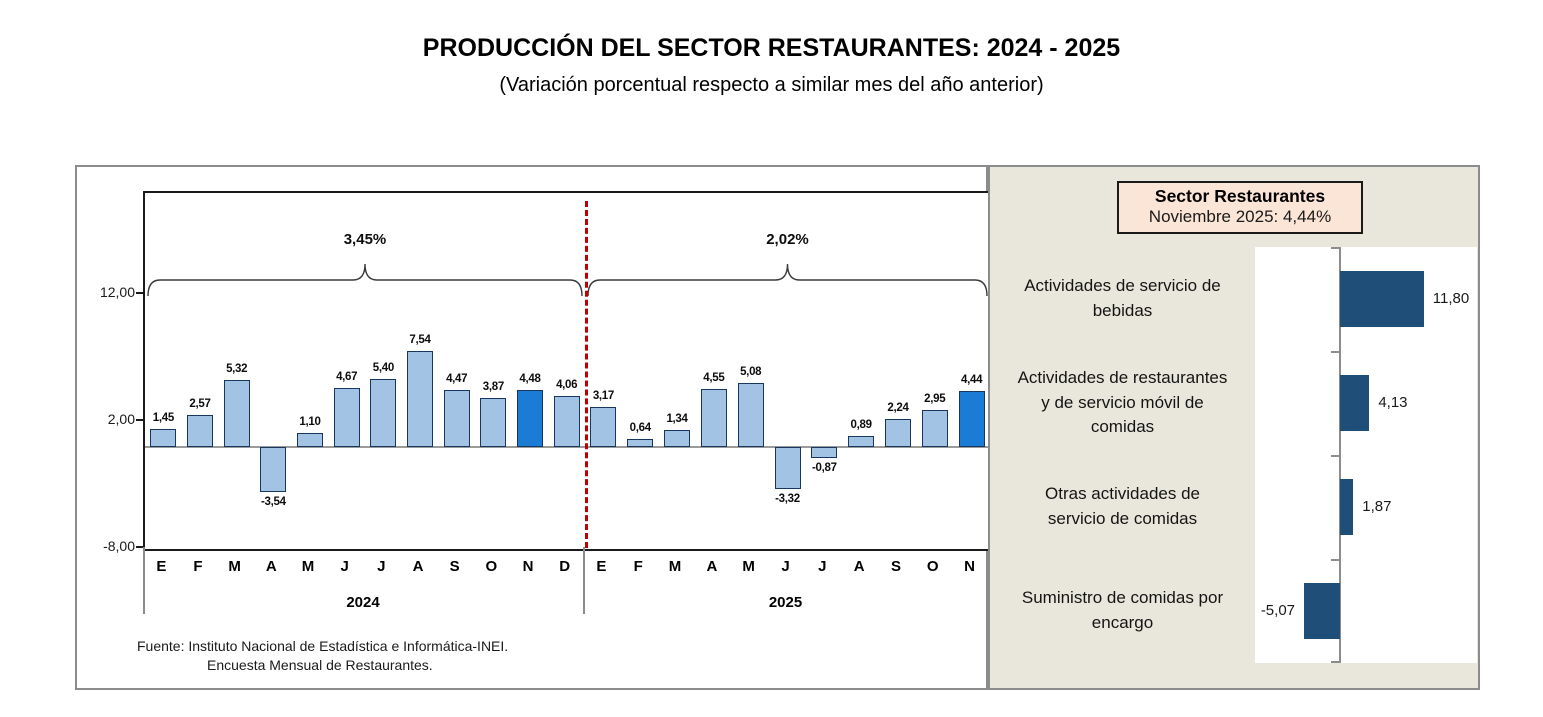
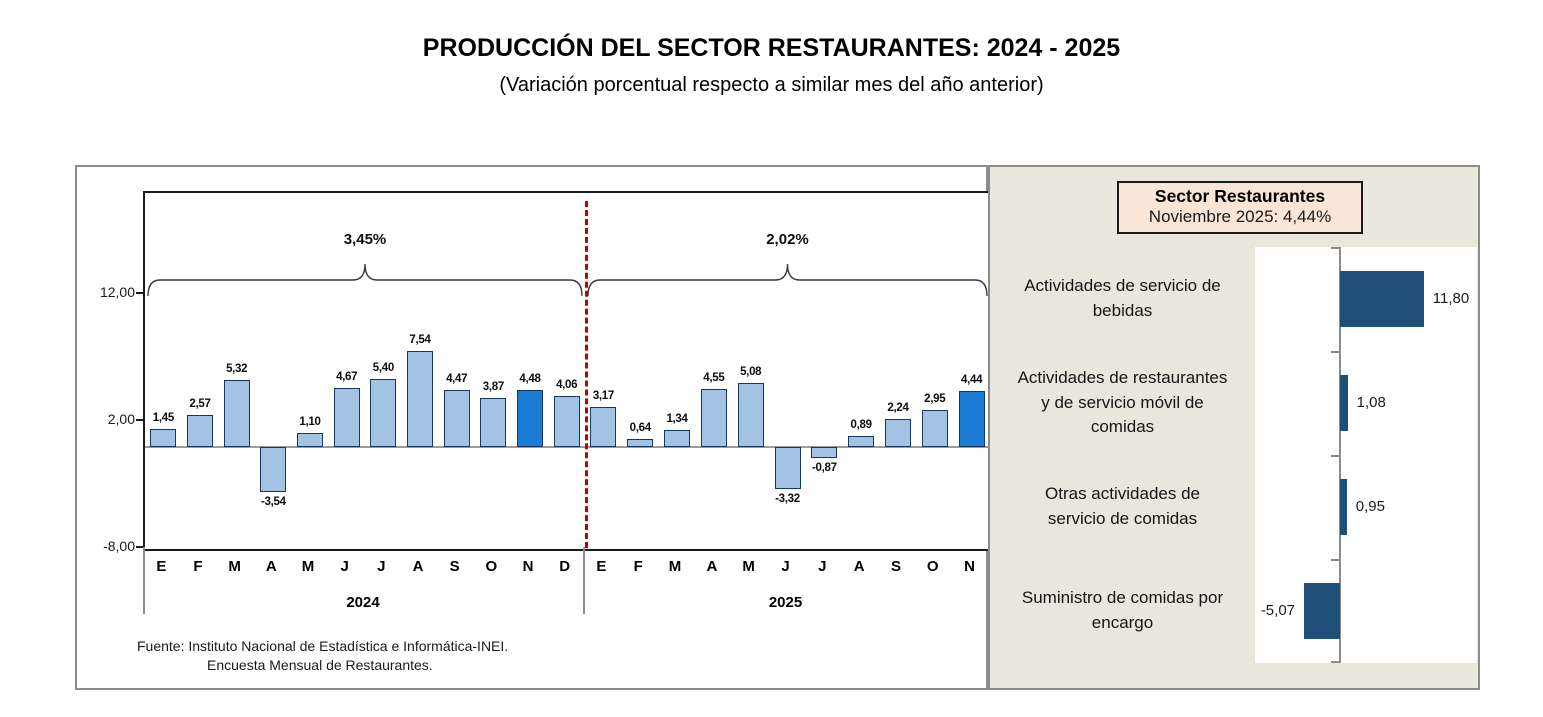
Sector Restaurantes/Actividades de restaurantes y de servicio móvil de comidas: 4,13 -> 1,08
Sector Restaurantes/Otras actividades de servicio de comidas: 1,87 -> 0,95
